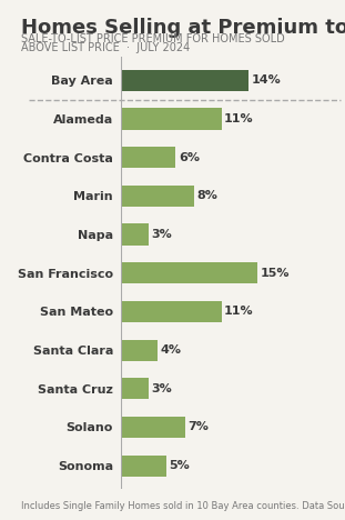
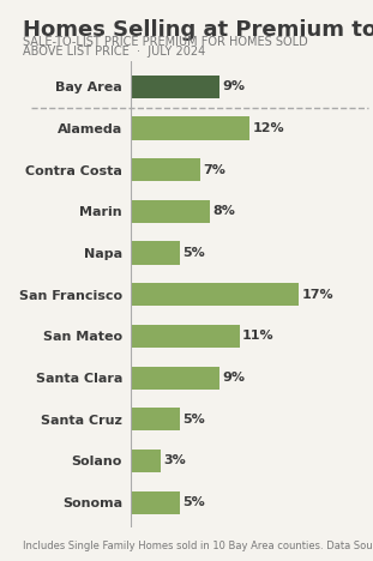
Bay Area: 14% -> 9%
Alameda: 11% -> 12%
Contra Costa: 6% -> 7%
Napa: 3% -> 5%
San Francisco: 15% -> 17%
Santa Clara: 4% -> 9%
Santa Cruz: 3% -> 5%
Solano: 7% -> 3%
